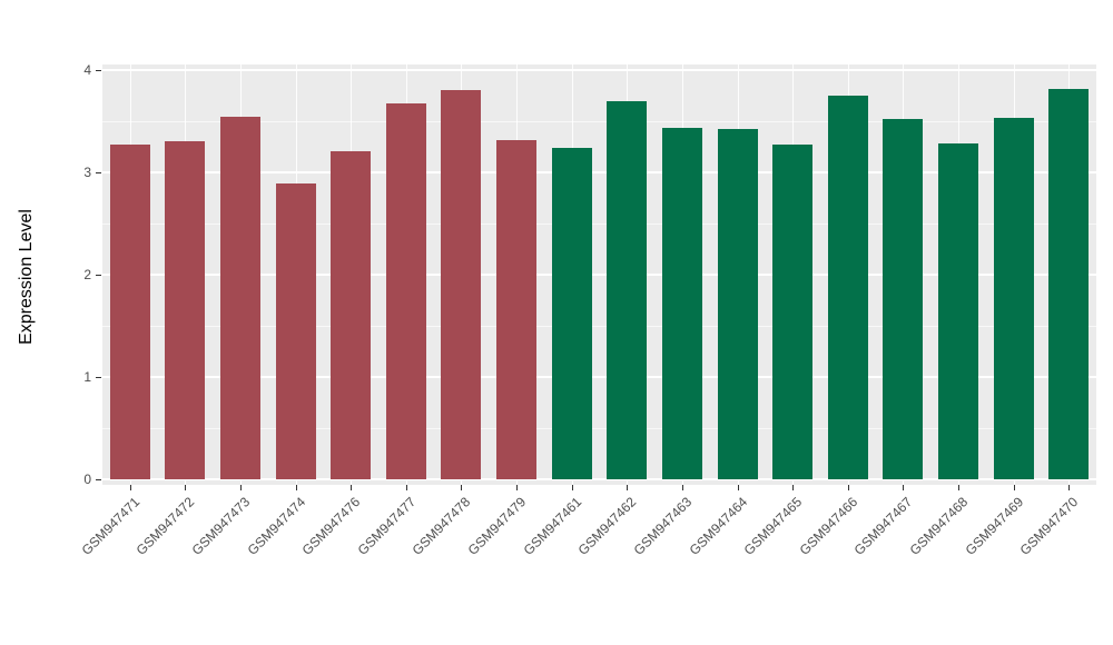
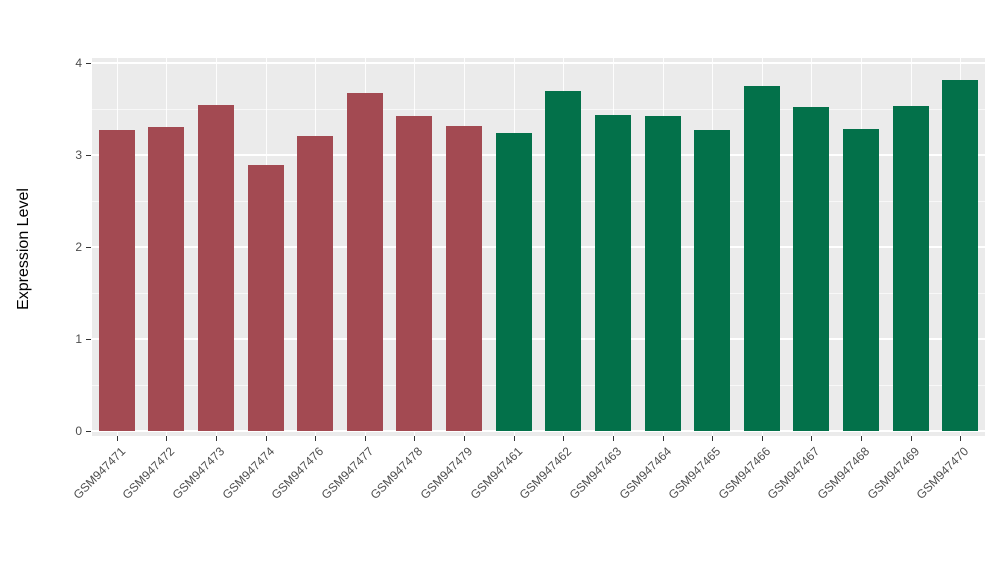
GSM947478: 3.8 -> 3.4
